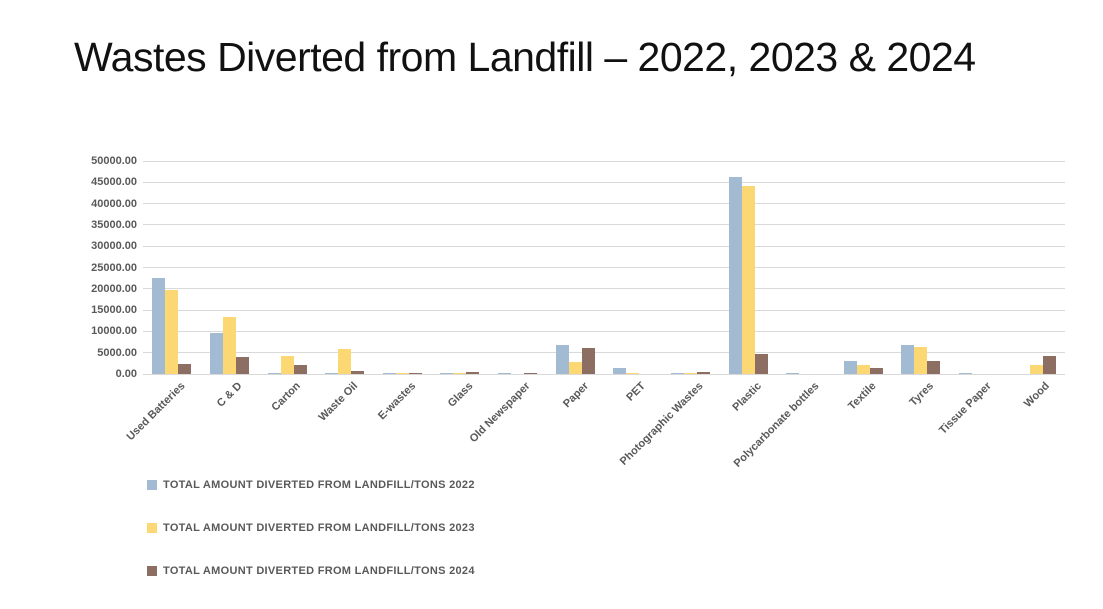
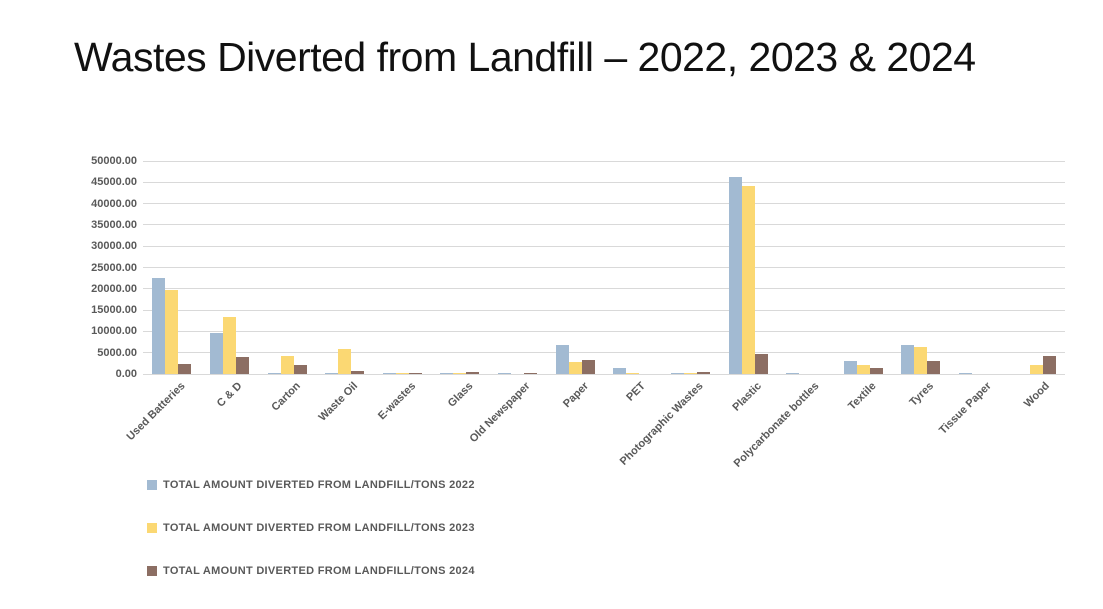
TOTAL AMOUNT DIVERTED FROM LANDFILL/TONS 2024/Paper: 6000 -> 3000
